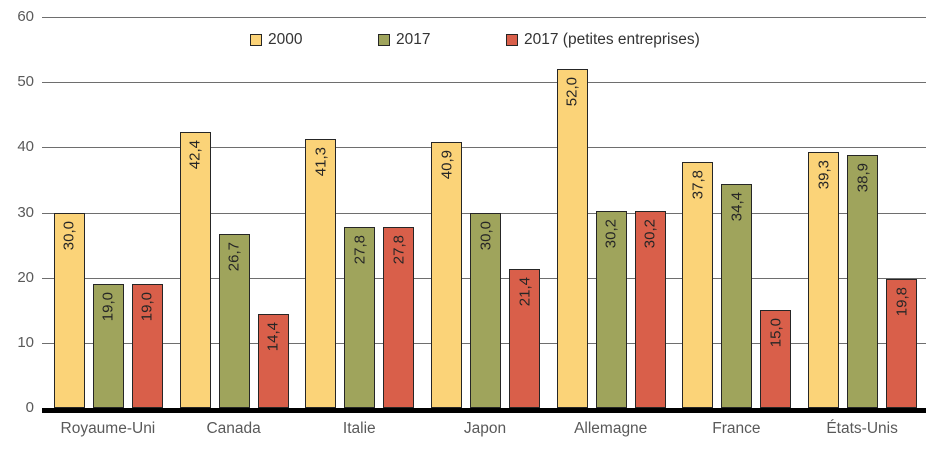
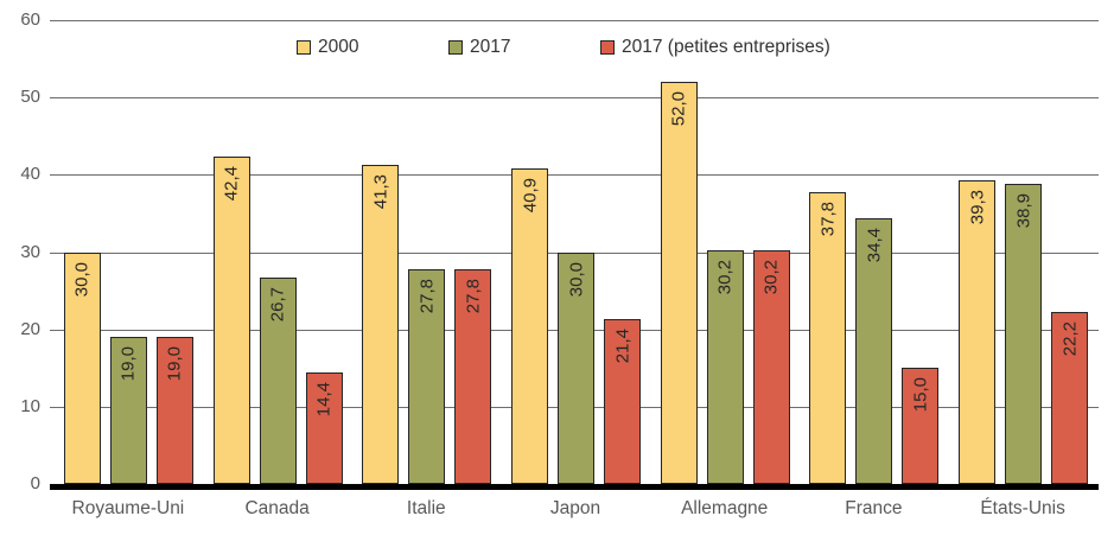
2017 (petites entreprises)/États-Unis: 19,8 -> 22,2
